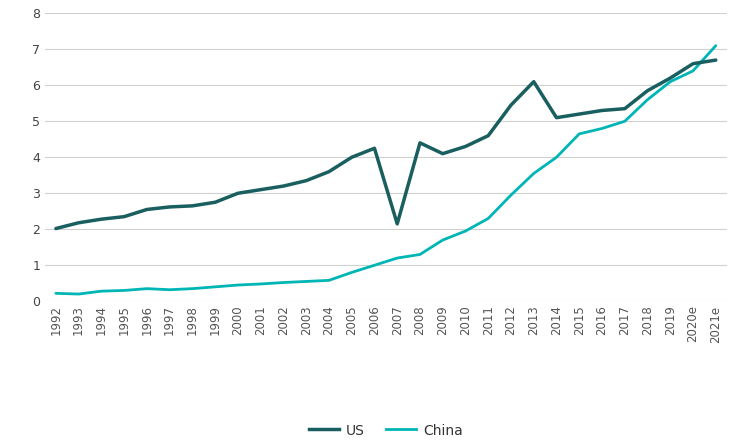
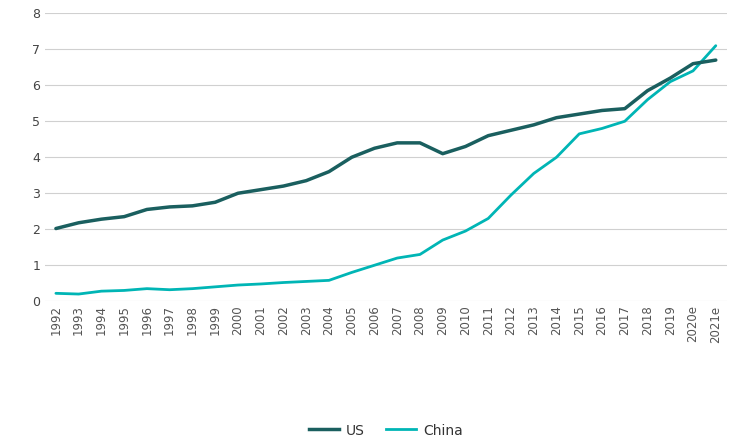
US/2007: 2.15 -> 4.40
US/2012: 5.45 -> 4.75
US/2013: 6.10 -> 4.90
